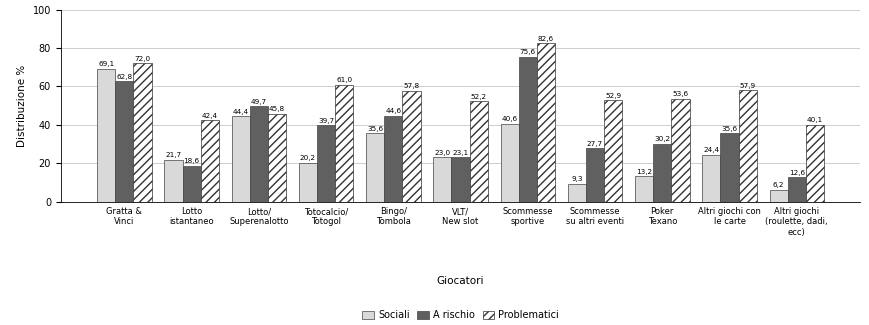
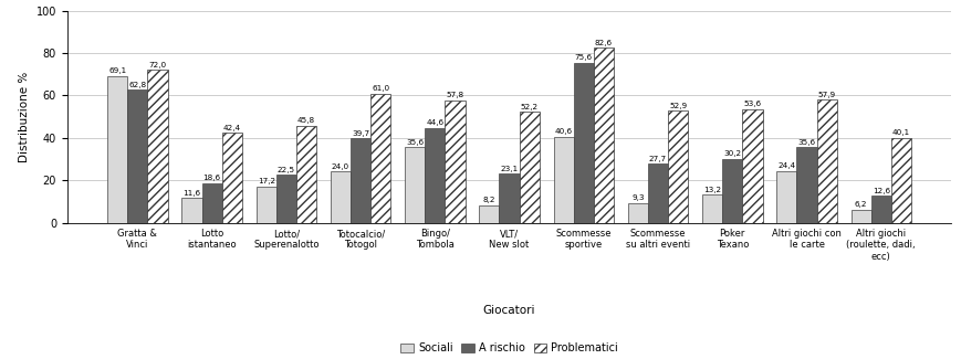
Sociali/Lotto istantaneo: 21,7 -> 11,6
Sociali/Lotto/ Superenalotto: 44,4 -> 17,2
A rischio/Lotto/ Superenalotto: 49,7 -> 22,5
Sociali/Totocalcio/ Totogol: 20,2 -> 24,0
Sociali/VLT/ New slot: 23,0 -> 8,2
